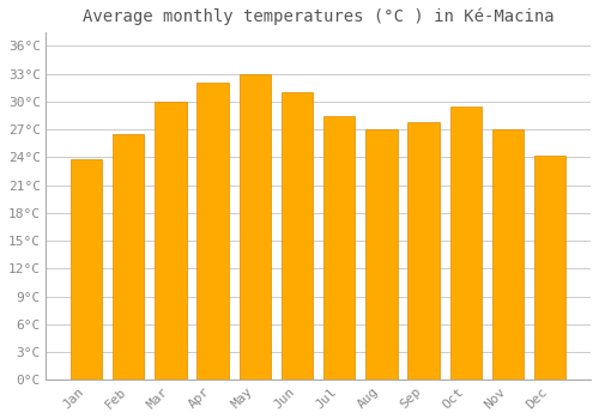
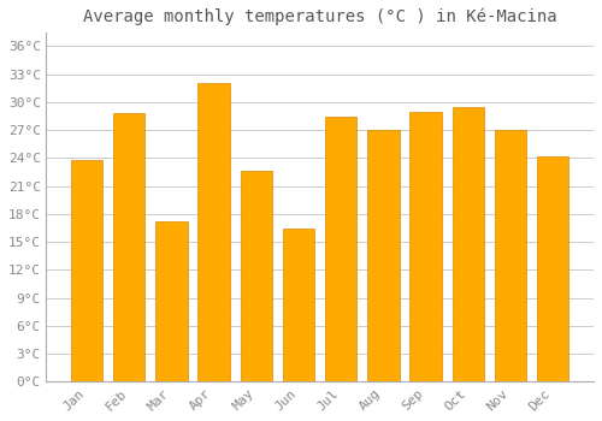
Feb: 26.5°C -> 28.8°C
Mar: 30.0°C -> 17.2°C
May: 33.0°C -> 22.6°C
Jun: 31.0°C -> 16.4°C
Sep: 27.8°C -> 29.0°C
